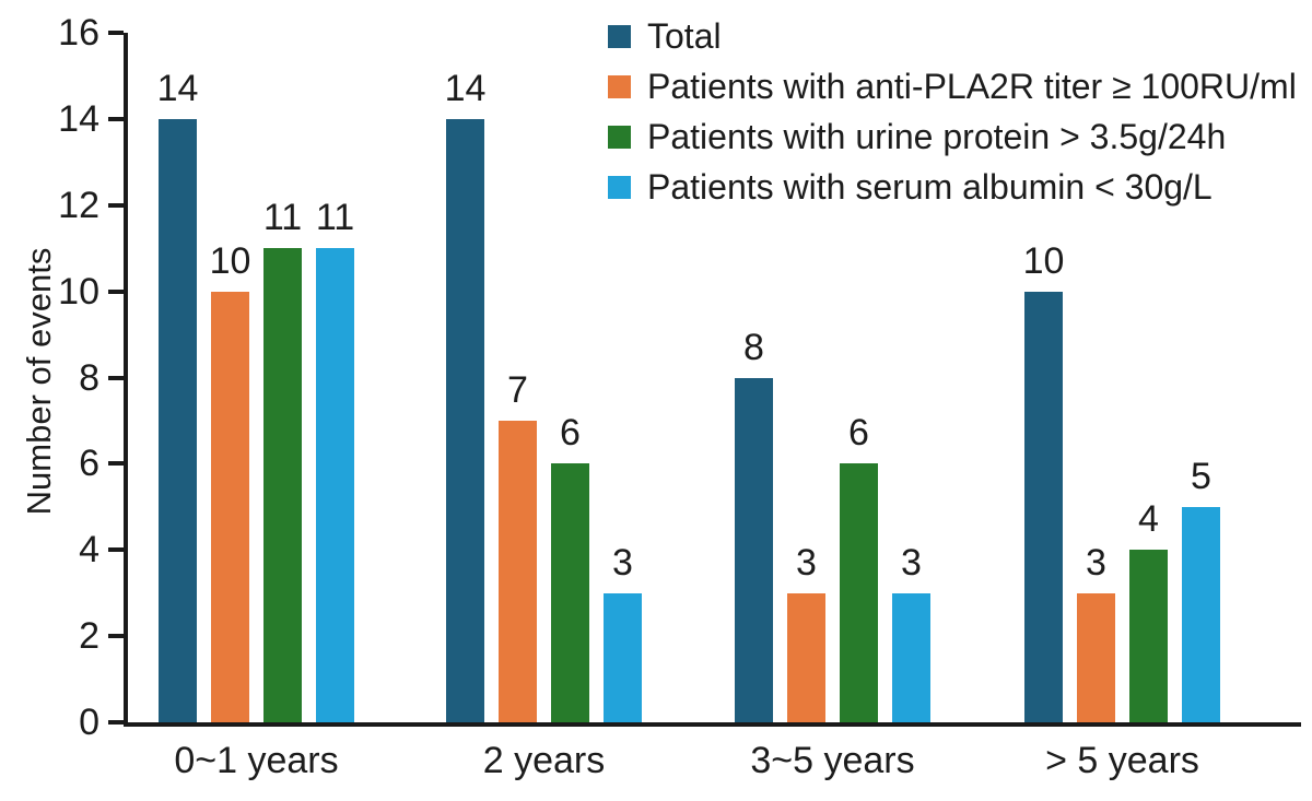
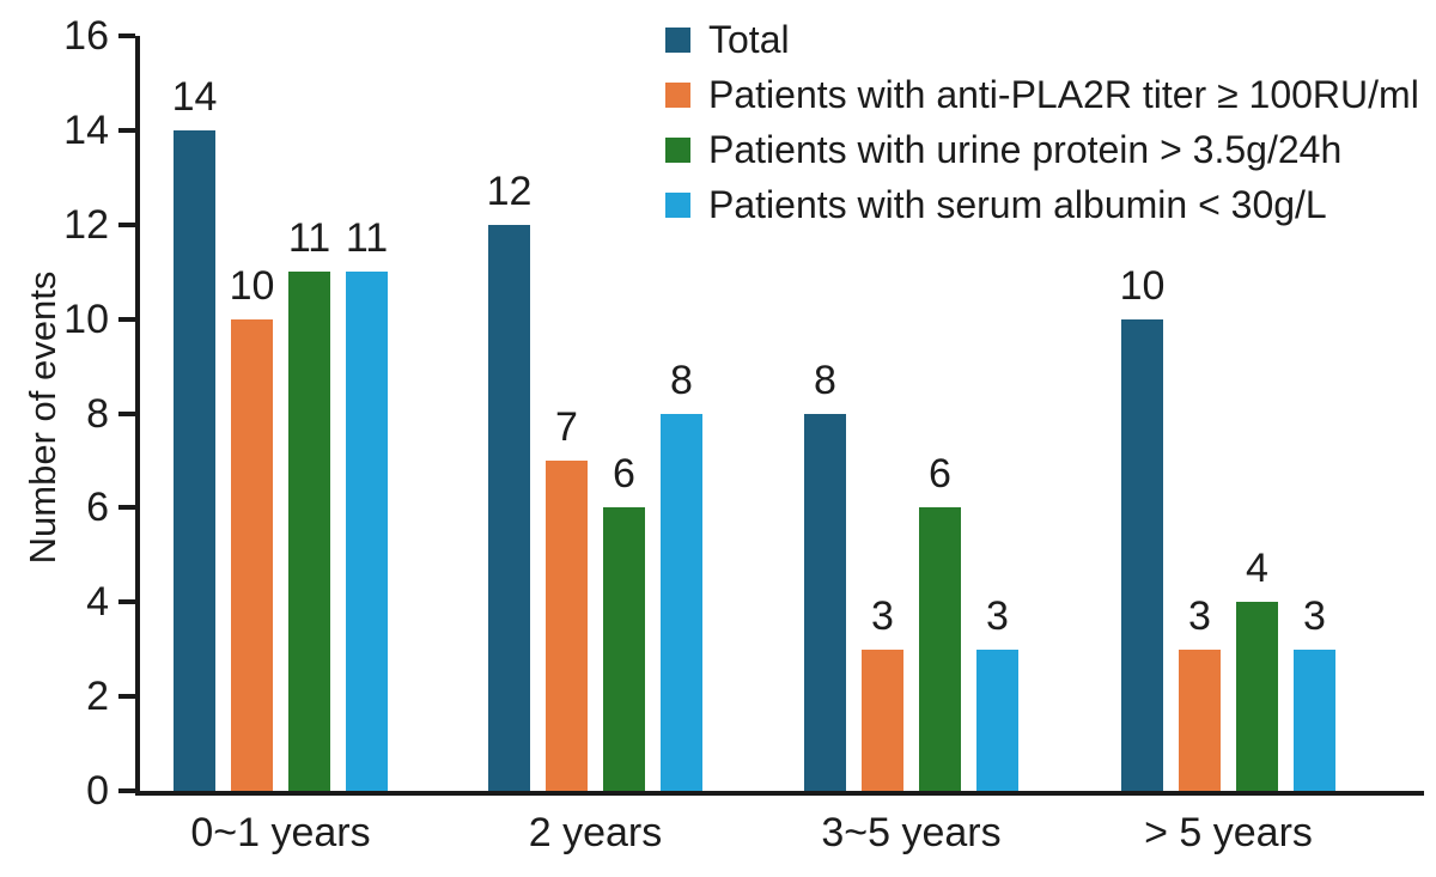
Total/2 years: 14 -> 12
Patients with serum albumin < 30g/L/2 years: 3 -> 8
Patients with serum albumin < 30g/L/> 5 years: 5 -> 3
